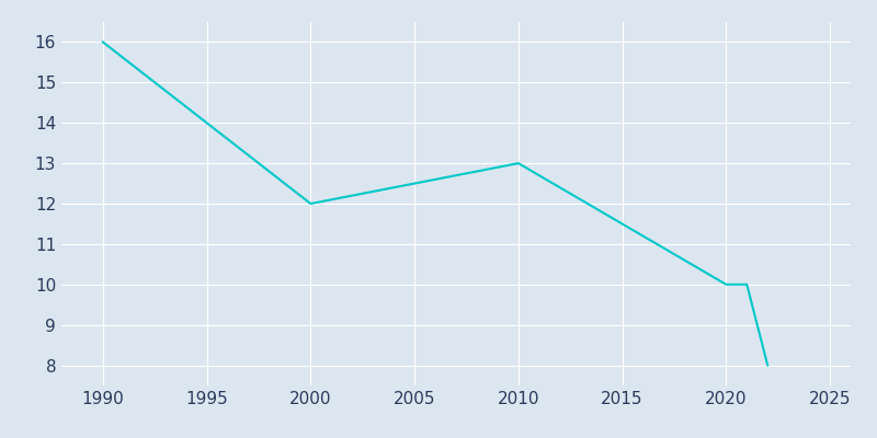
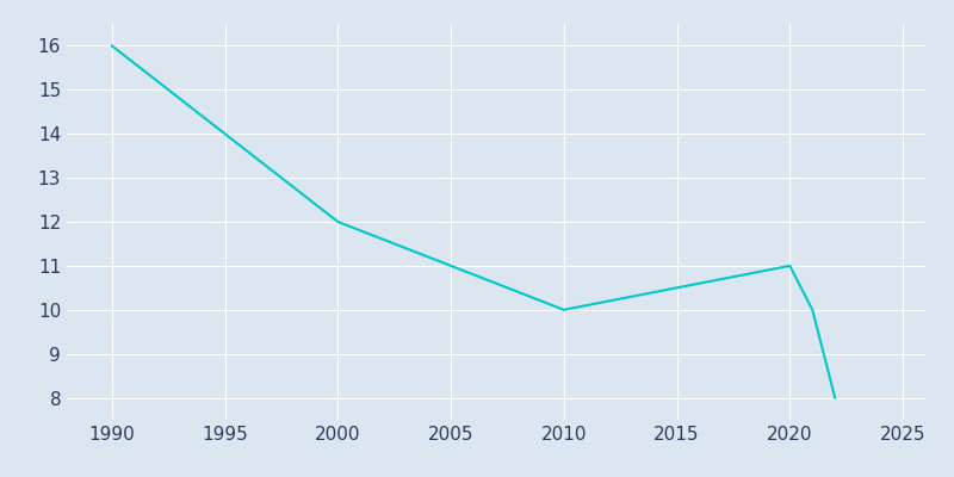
2010: 13 -> 10
2020: 10 -> 11
